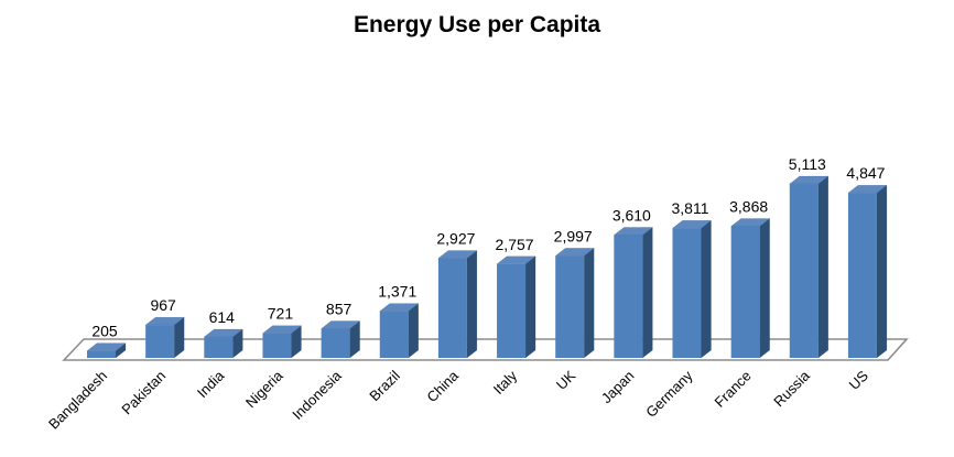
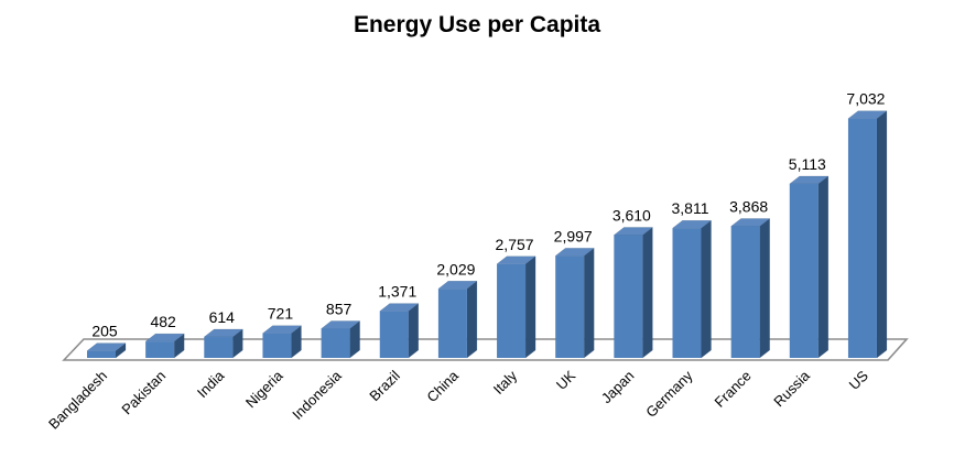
Pakistan: 967 -> 482
China: 2,927 -> 2,029
US: 4,847 -> 7,032
